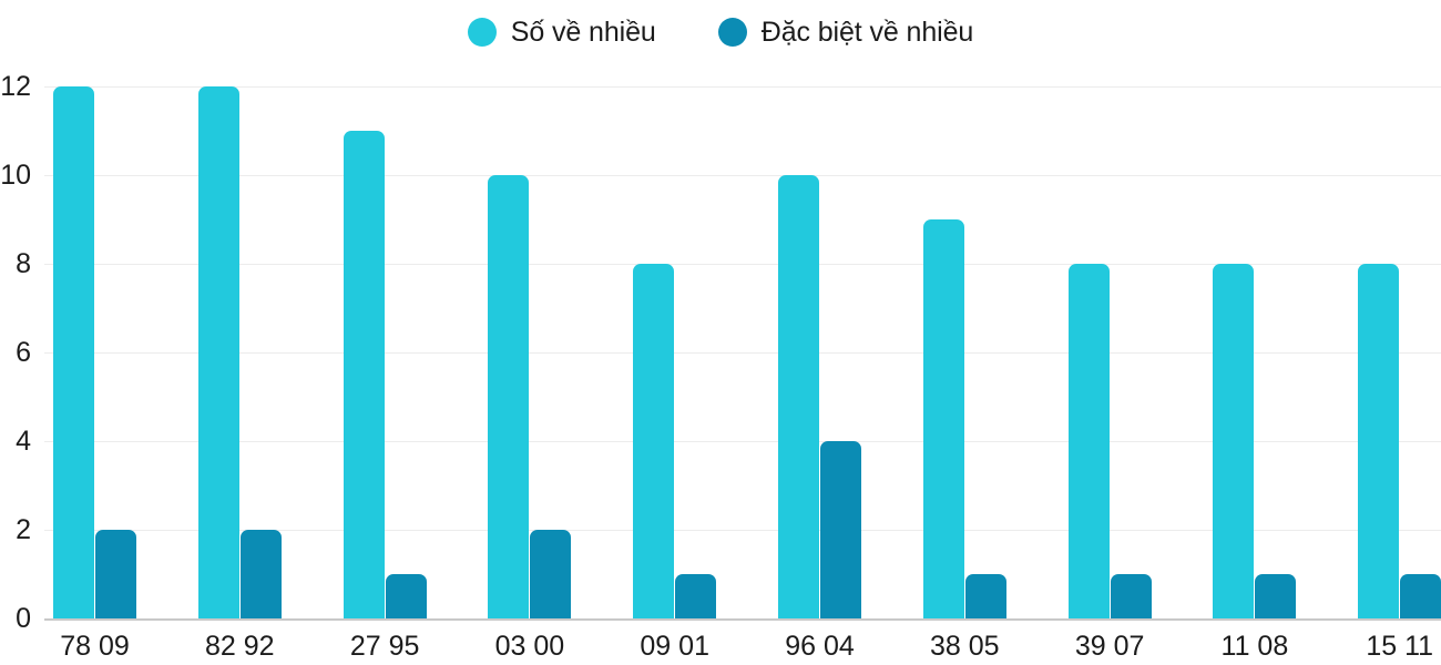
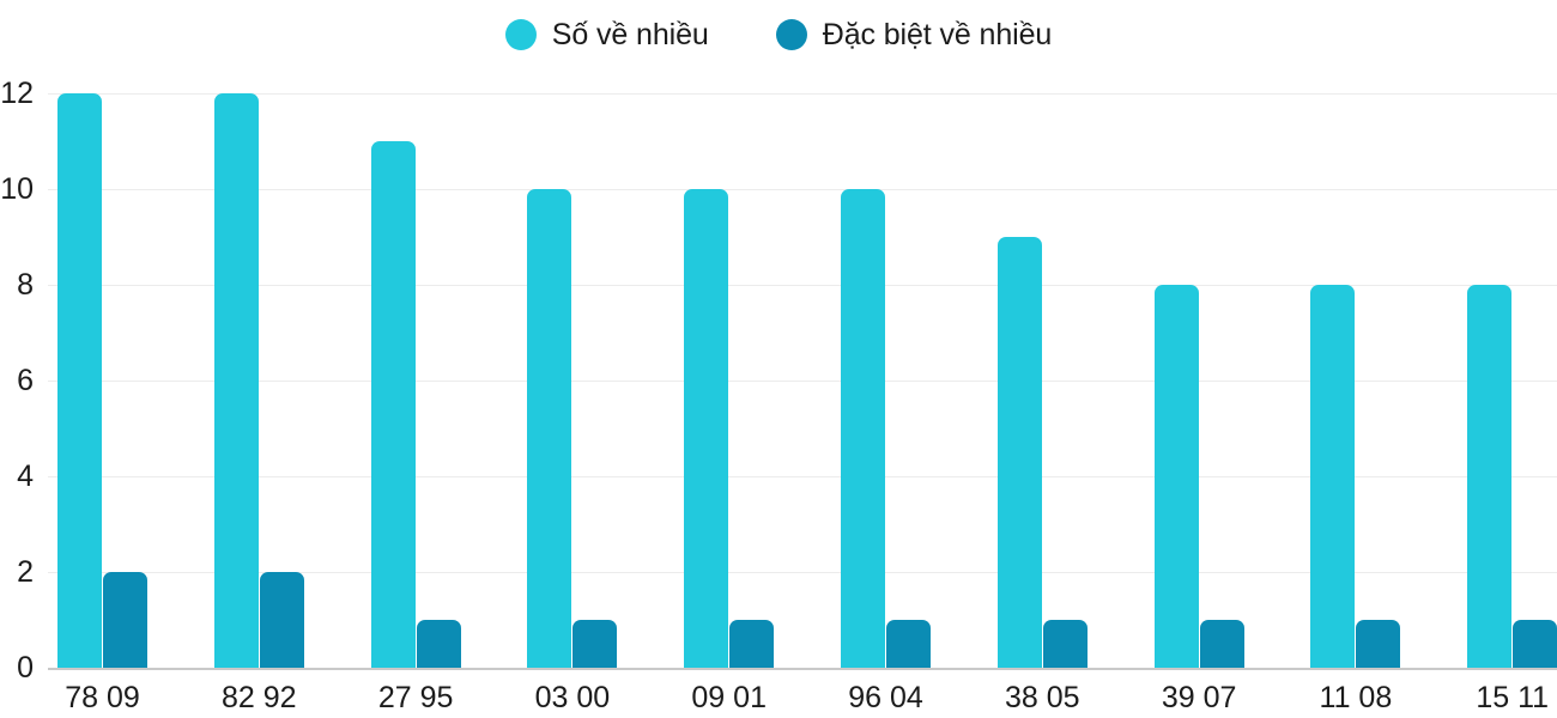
Đặc biệt về nhiều/03 00: 2 -> 1
Số về nhiều/09 01: 8 -> 10
Đặc biệt về nhiều/96 04: 4 -> 1
